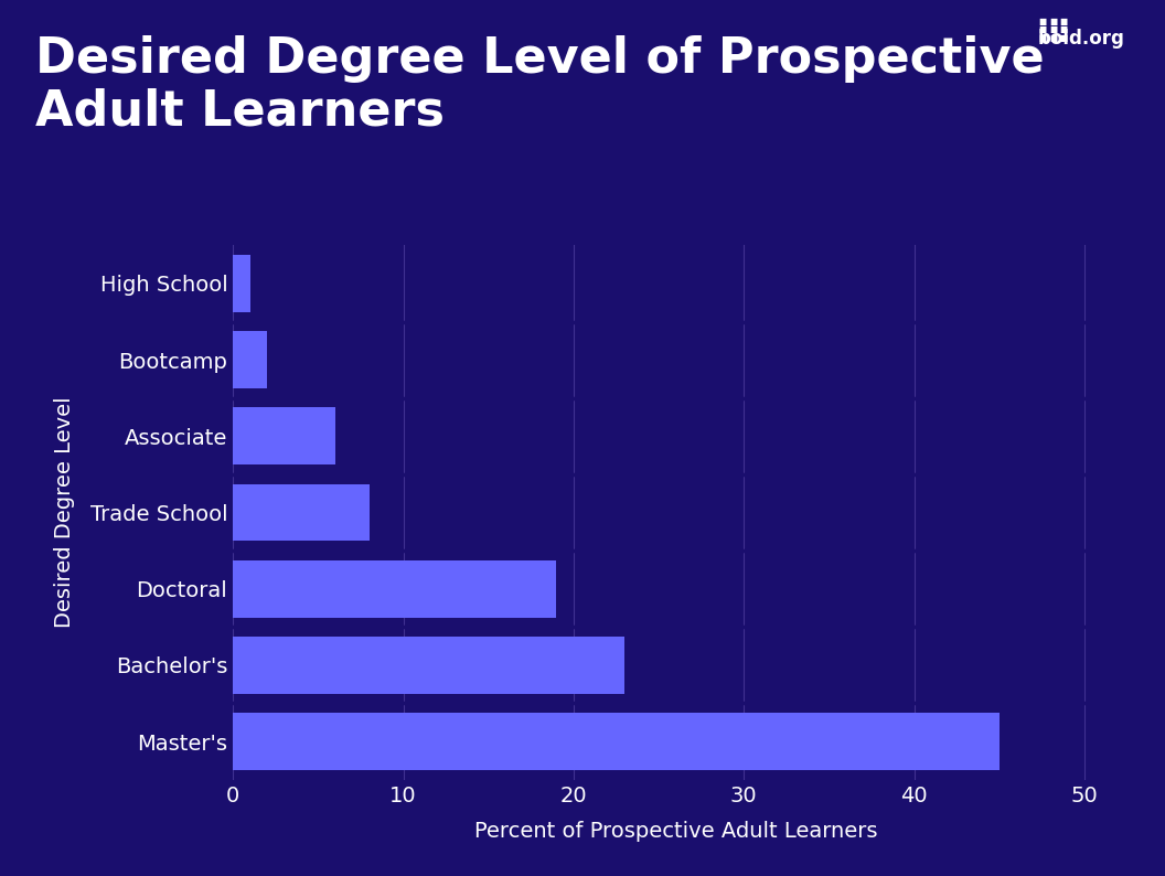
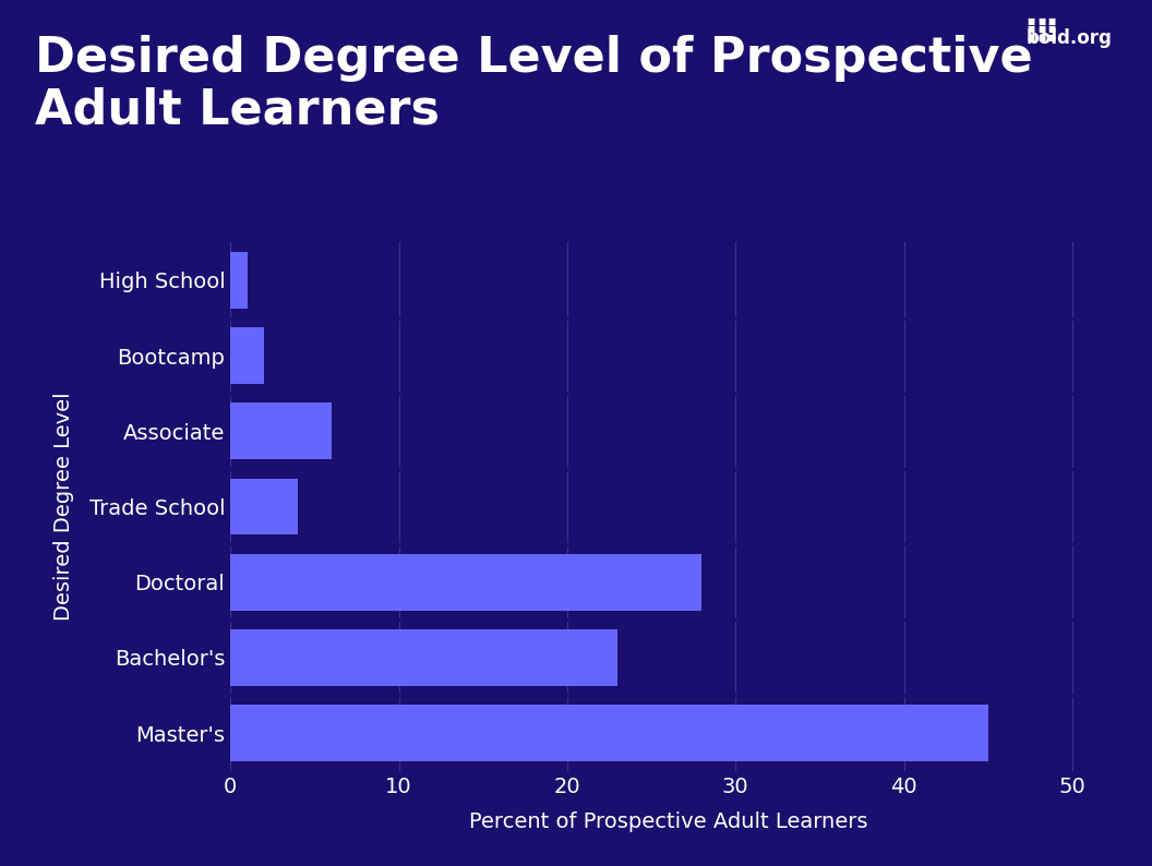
Trade School: 8 -> 4
Doctoral: 19 -> 28
